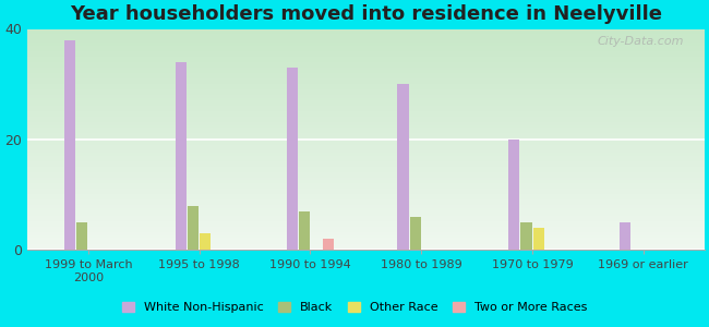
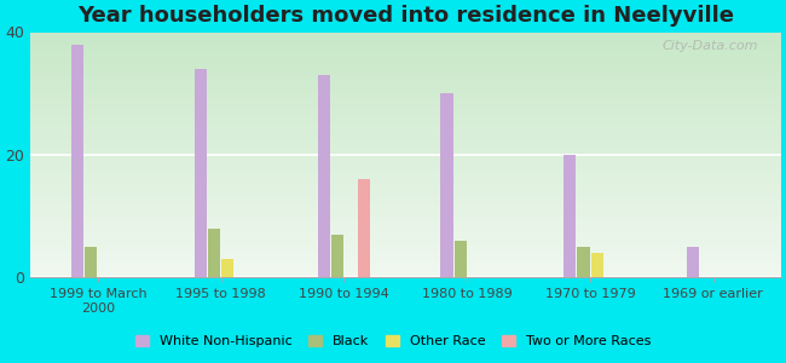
Two or More Races/1990 to 1994: 2 -> 16
